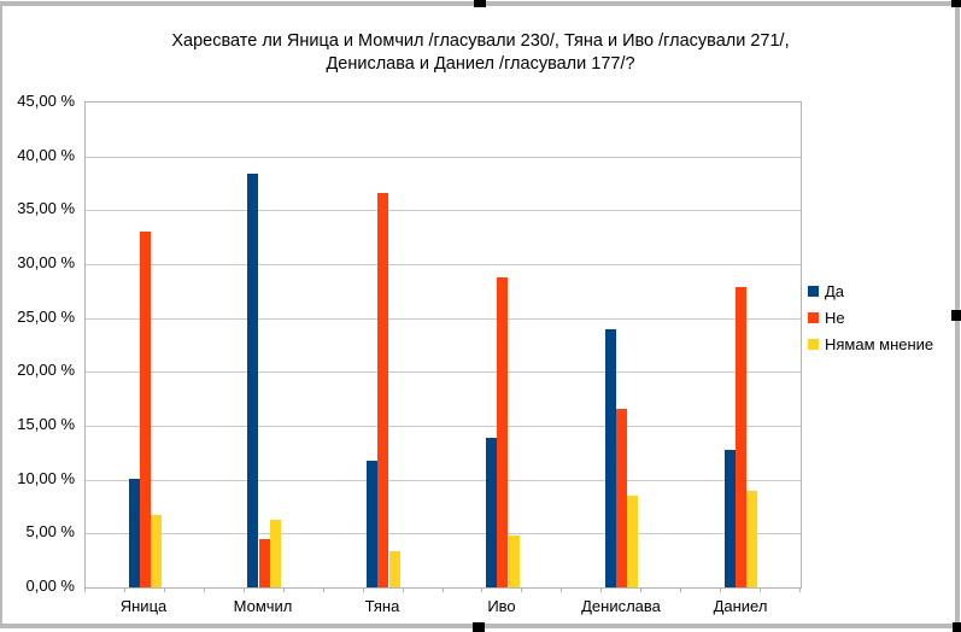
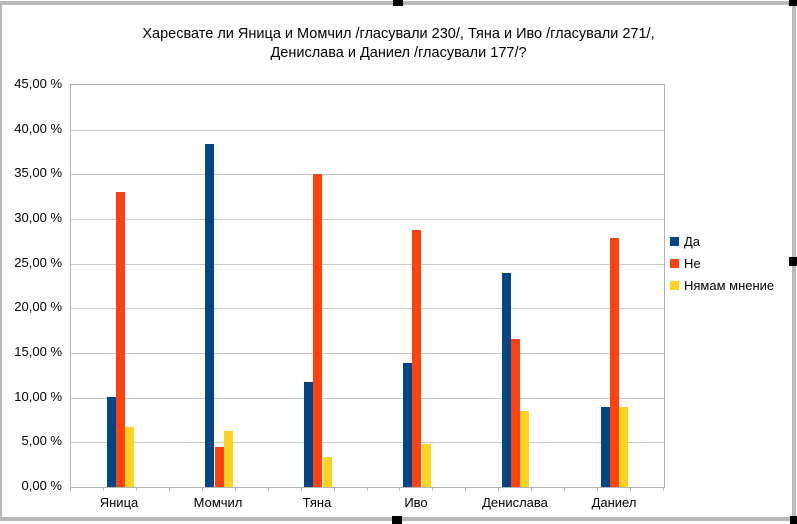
Не/Тяна: 37% -> 35%
Да/Даниел: 13% -> 9%
